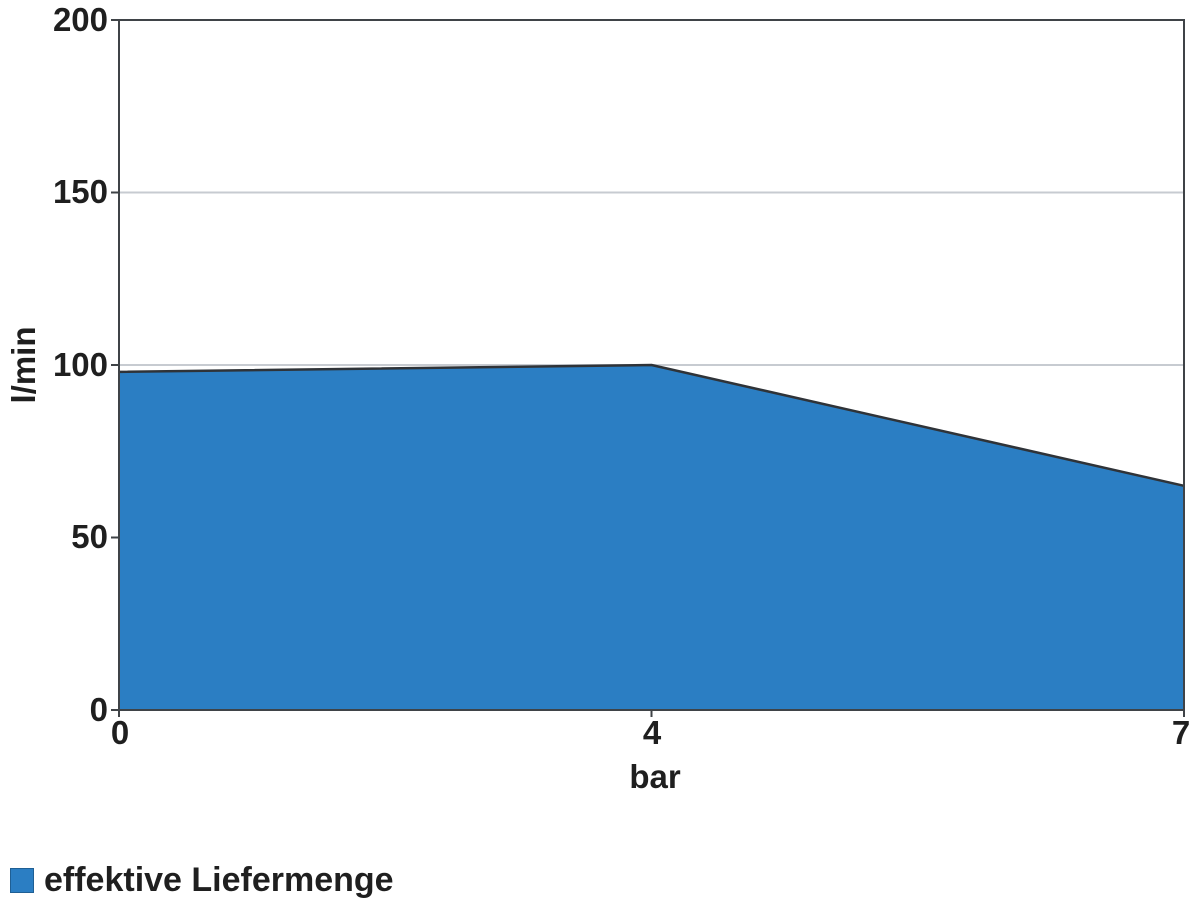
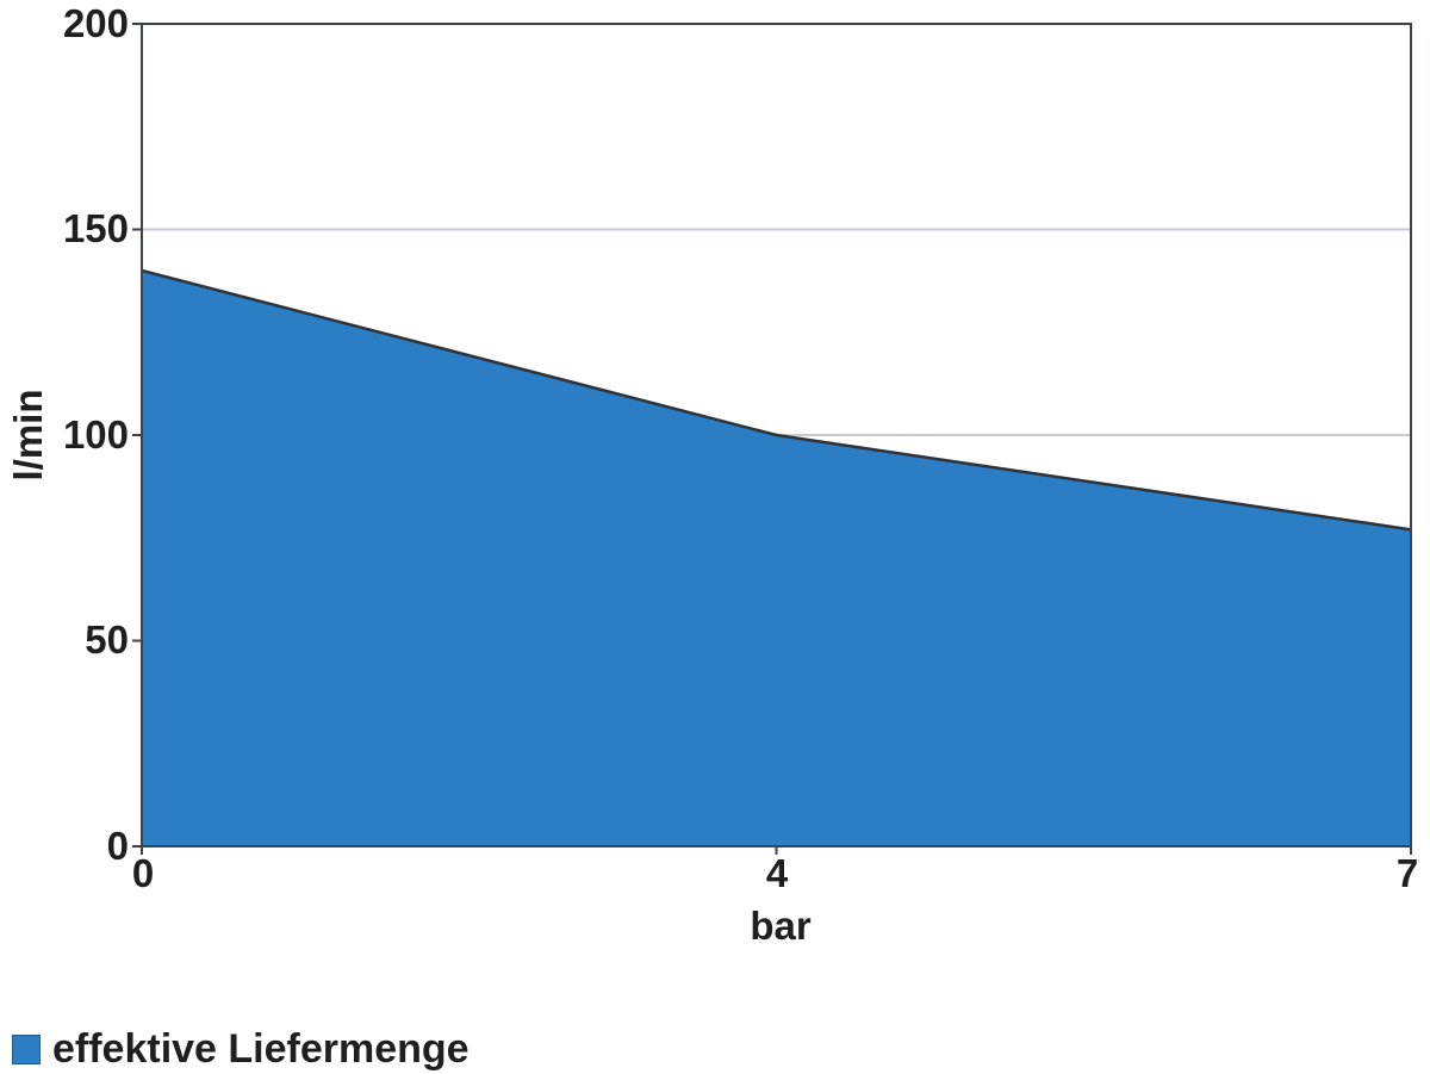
0: 98 -> 140
7: 65 -> 77
